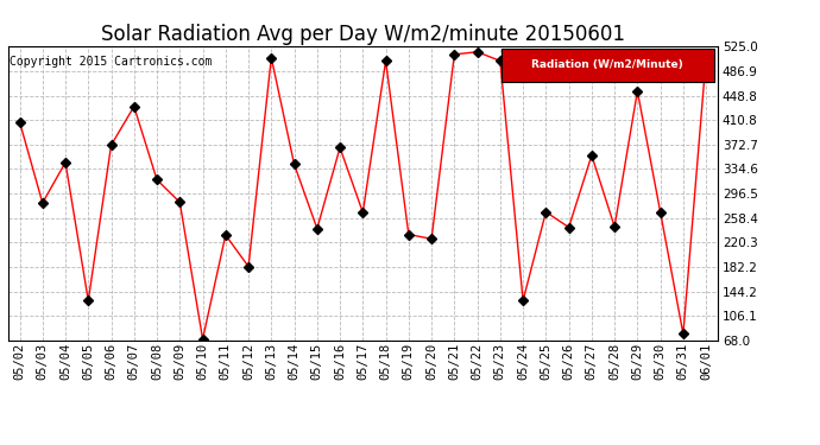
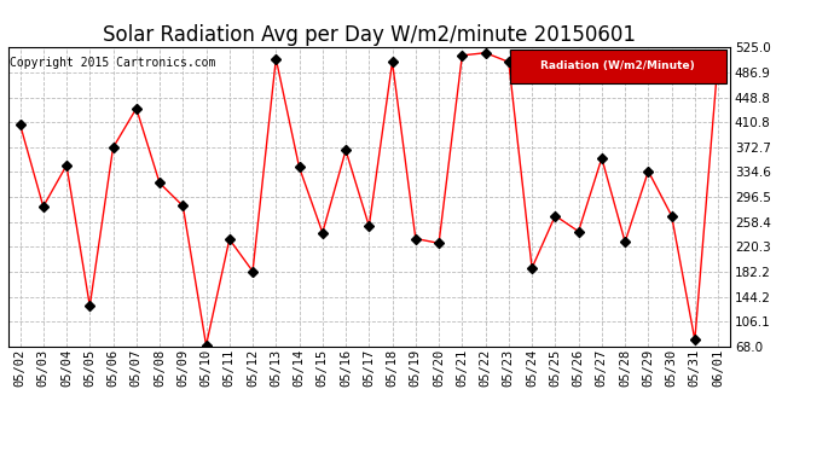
05/17: 267 -> 252
05/24: 130 -> 188
05/28: 245 -> 228
05/29: 456 -> 336
